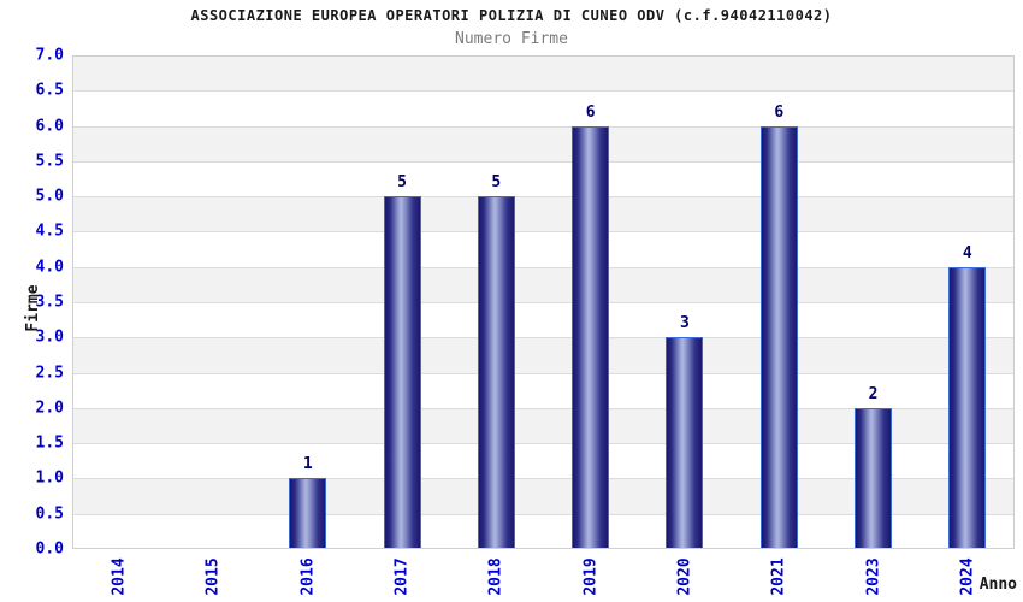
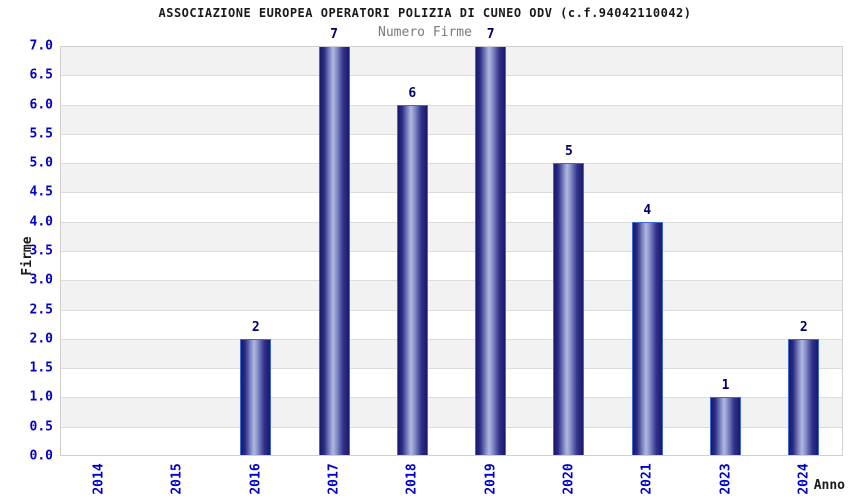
2016: 1 -> 2
2017: 5 -> 7
2018: 5 -> 6
2019: 6 -> 7
2020: 3 -> 5
2021: 6 -> 4
2023: 2 -> 1
2024: 4 -> 2
